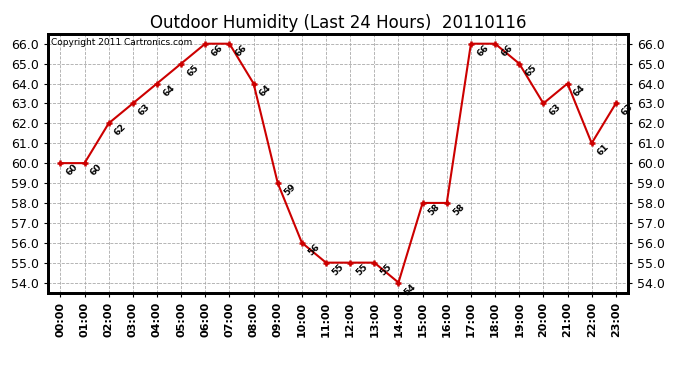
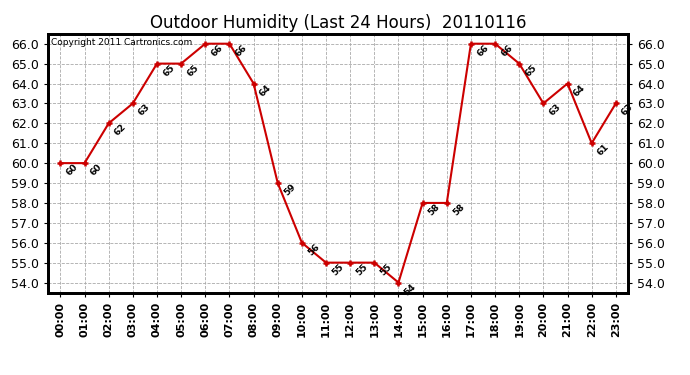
04:00: 64 -> 65
